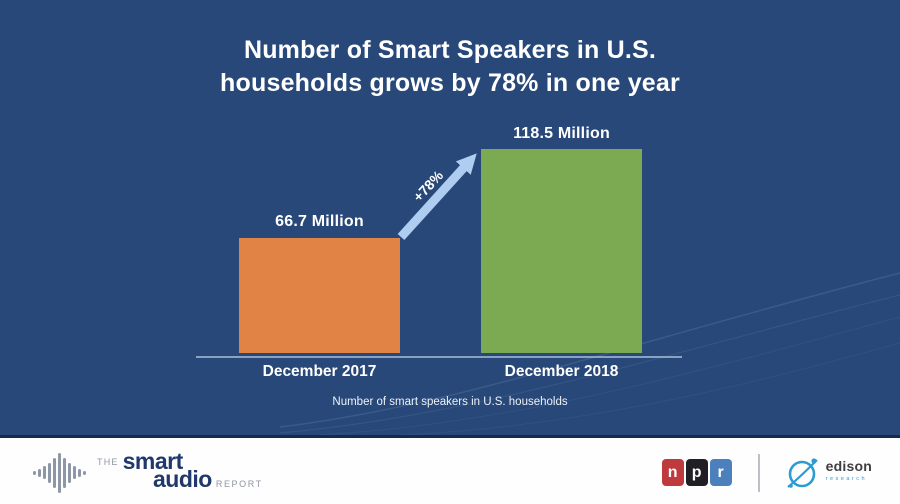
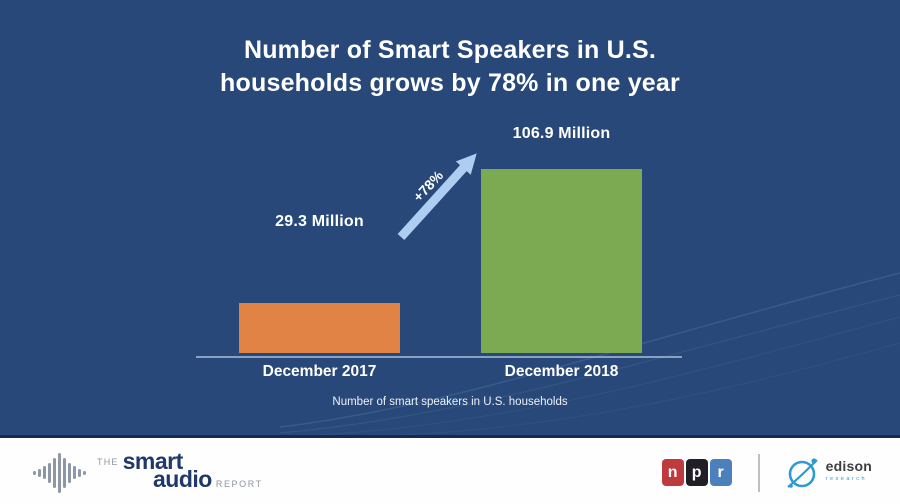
December 2017: 66.7 -> 29.3
December 2018: 118.5 -> 106.9
